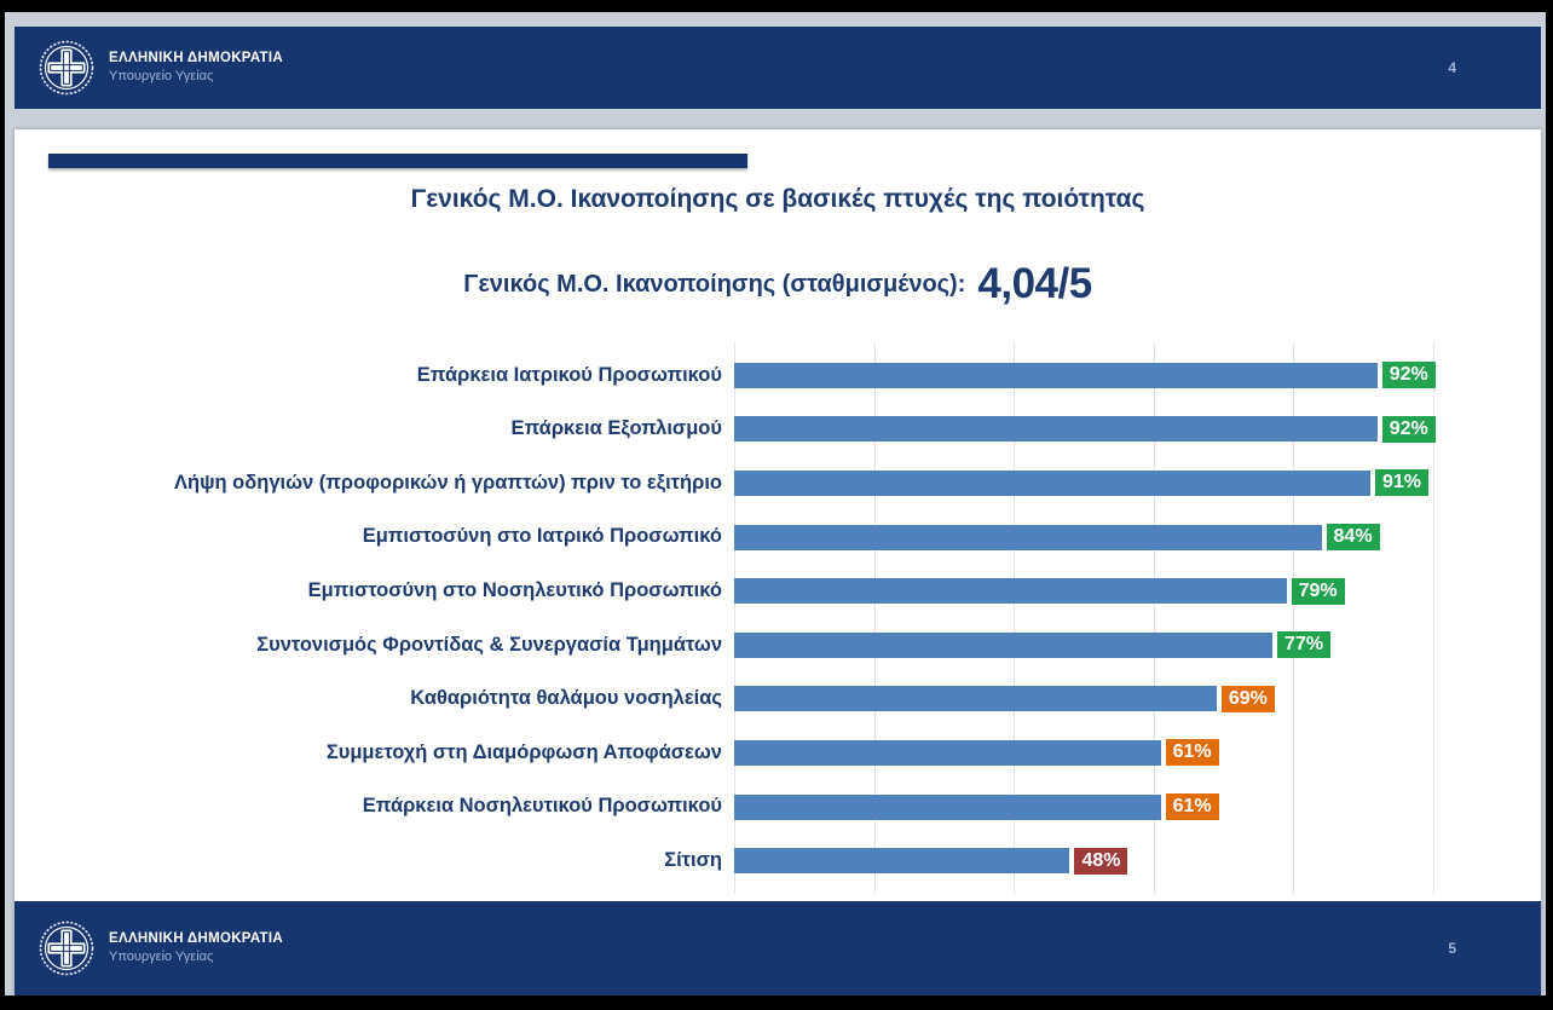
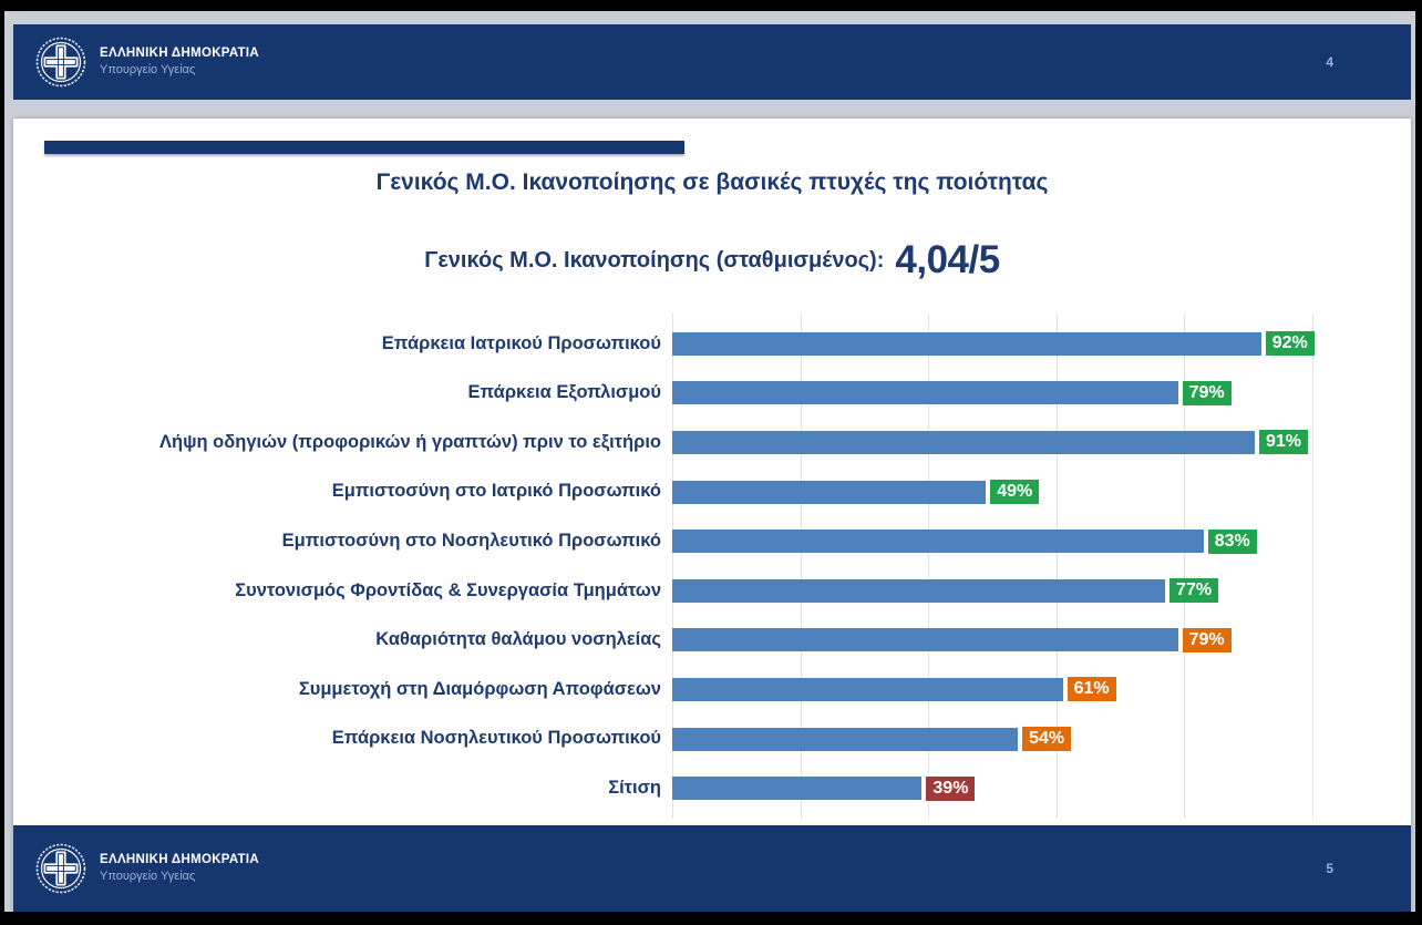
Επάρκεια Εξοπλισμού: 92% -> 79%
Εμπιστοσύνη στο Ιατρικό Προσωπικό: 84% -> 49%
Εμπιστοσύνη στο Νοσηλευτικό Προσωπικό: 79% -> 83%
Καθαριότητα θαλάμου νοσηλείας: 69% -> 79%
Επάρκεια Νοσηλευτικού Προσωπικού: 61% -> 54%
Σίτιση: 48% -> 39%
